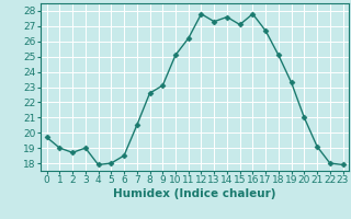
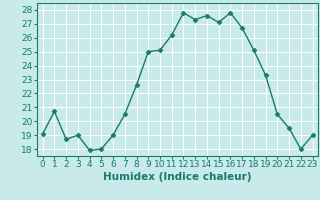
0: 19.7 -> 19.1
1: 19.0 -> 20.7
6: 18.5 -> 19.0
9: 23.1 -> 25.0
20: 21.0 -> 20.5
21: 19.1 -> 19.5
23: 17.9 -> 19.0
